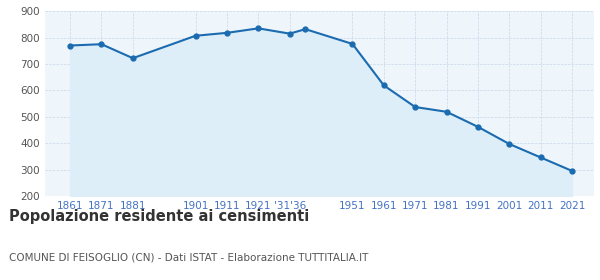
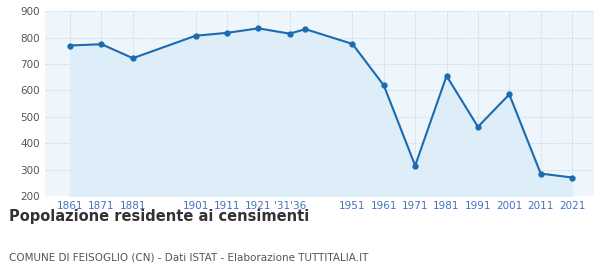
1971: 537 -> 315
1981: 519 -> 655
2001: 397 -> 585
2011: 346 -> 285
2021: 295 -> 270
